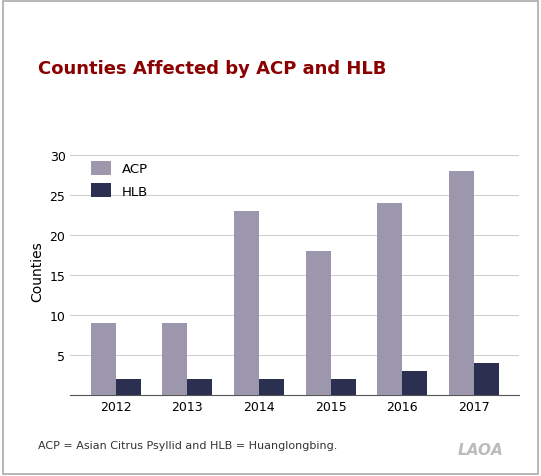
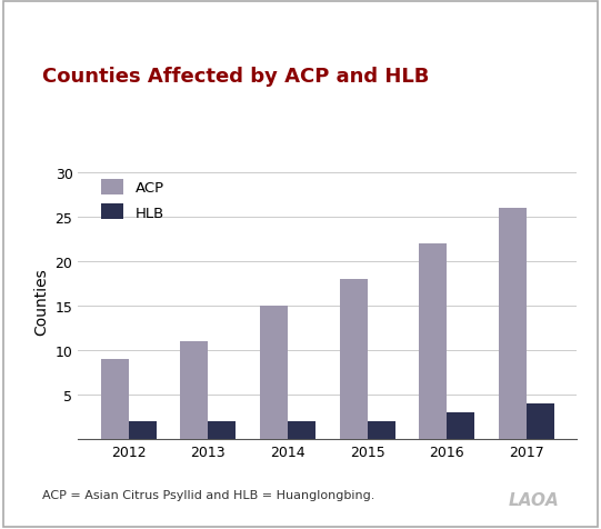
ACP/2013: 9 -> 11
ACP/2014: 23 -> 15
ACP/2016: 24 -> 22
ACP/2017: 28 -> 26
